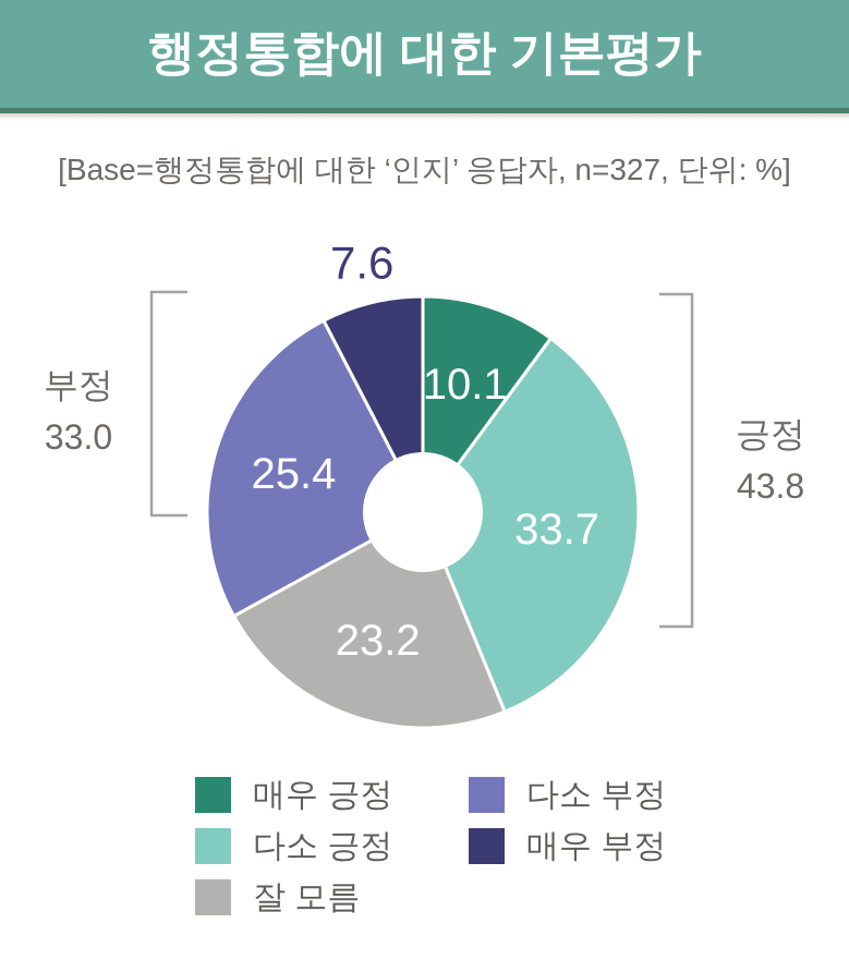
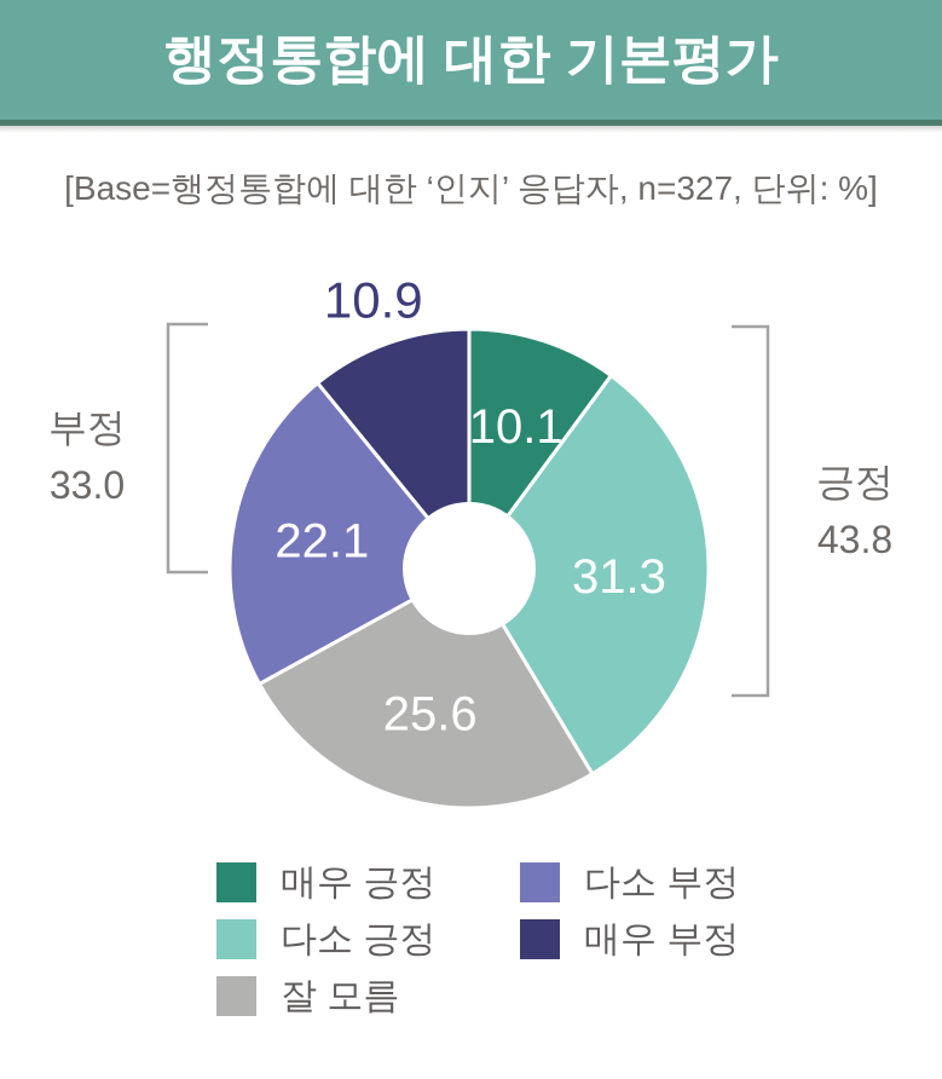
다소 긍정: 33.7 -> 31.3
잘 모름: 23.2 -> 25.6
다소 부정: 25.4 -> 22.1
매우 부정: 7.6 -> 10.9
